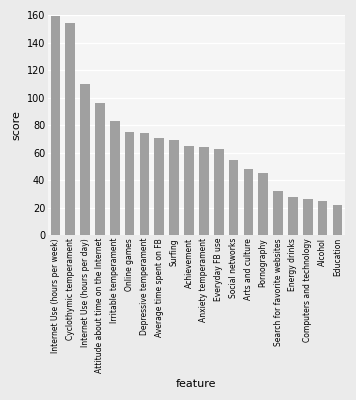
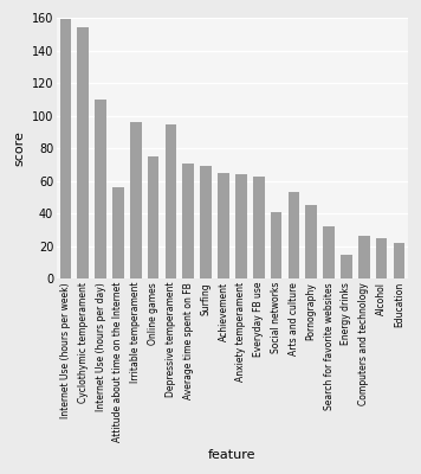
Attitude about time on the Internet: 96 -> 56
Irritable temperament: 83 -> 96
Depressive temperament: 74 -> 95
Social networks: 55 -> 41
Arts and culture: 48 -> 53
Energy drinks: 28 -> 15
